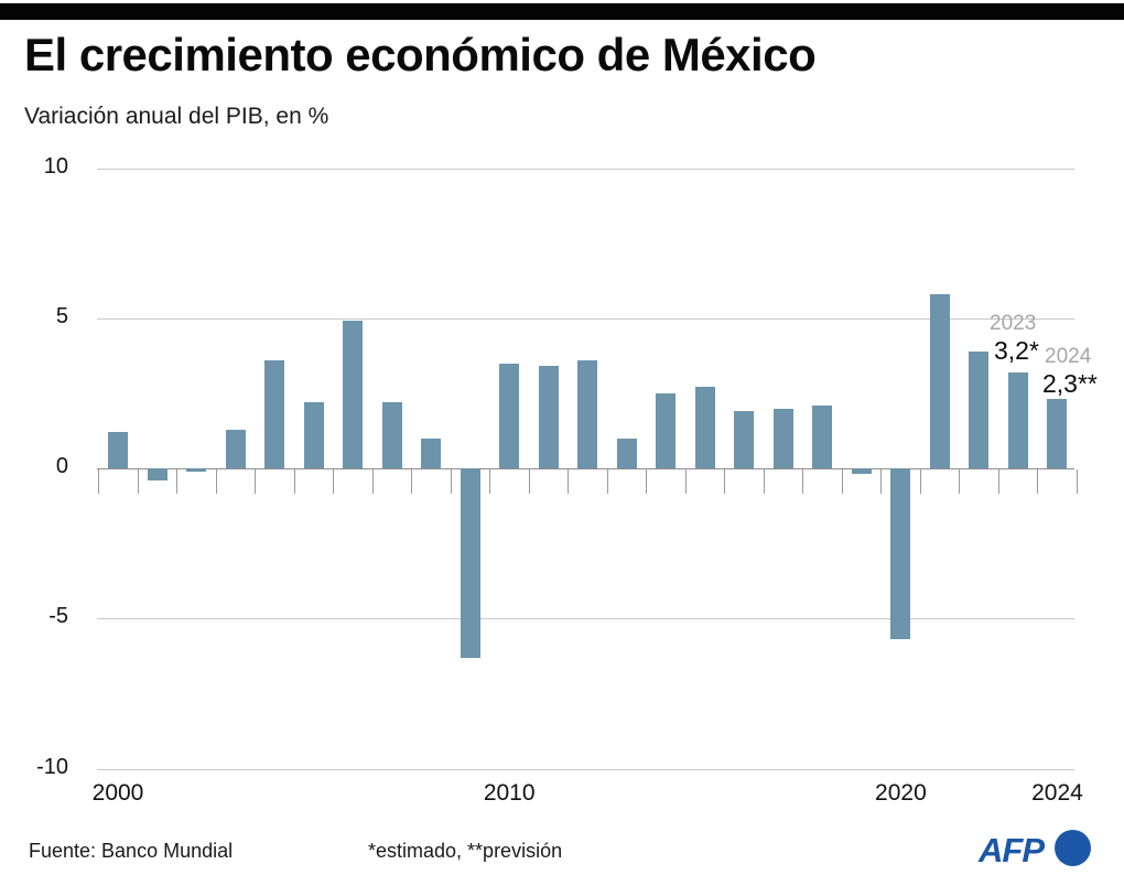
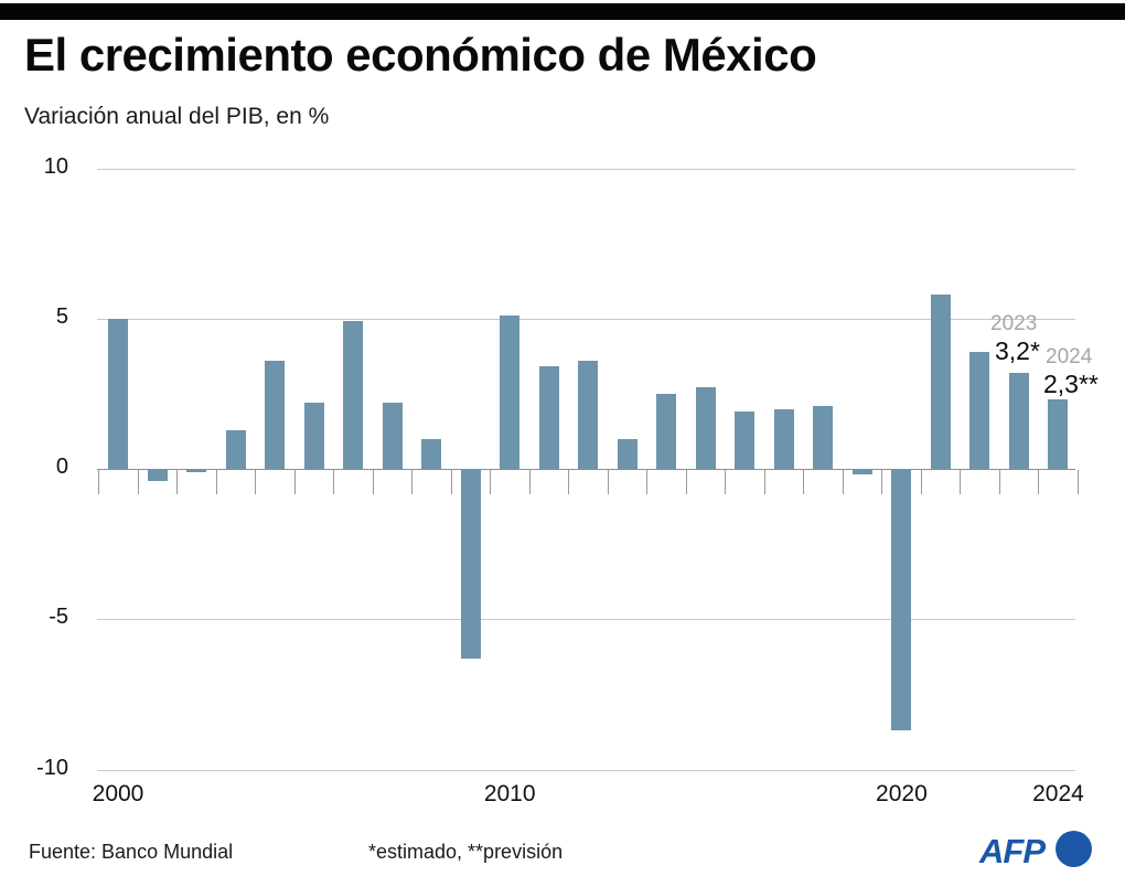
2000: 1.2 -> 5.0
2010: 3.5 -> 5.1
2020: -5.7 -> -8.7
